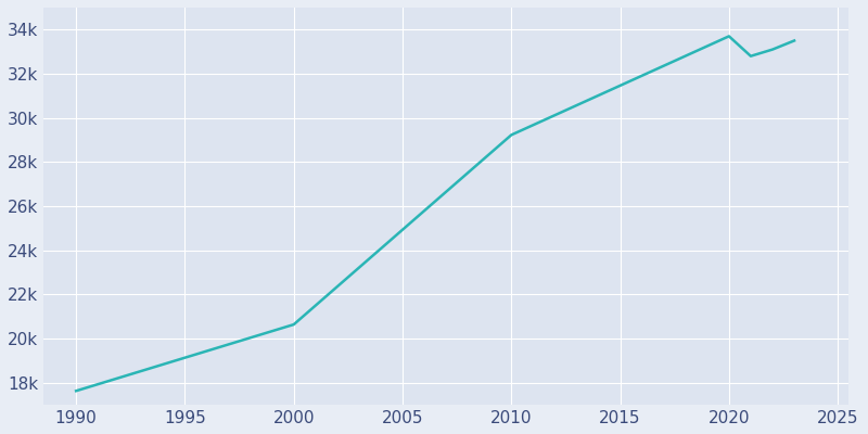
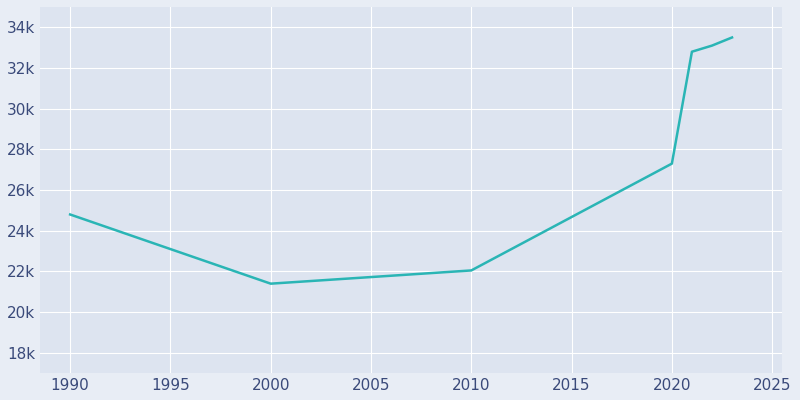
1990: 17.64k -> 24.80k
2000: 20.64k -> 21.40k
2010: 29.23k -> 22.05k
2020: 33.70k -> 27.30k
